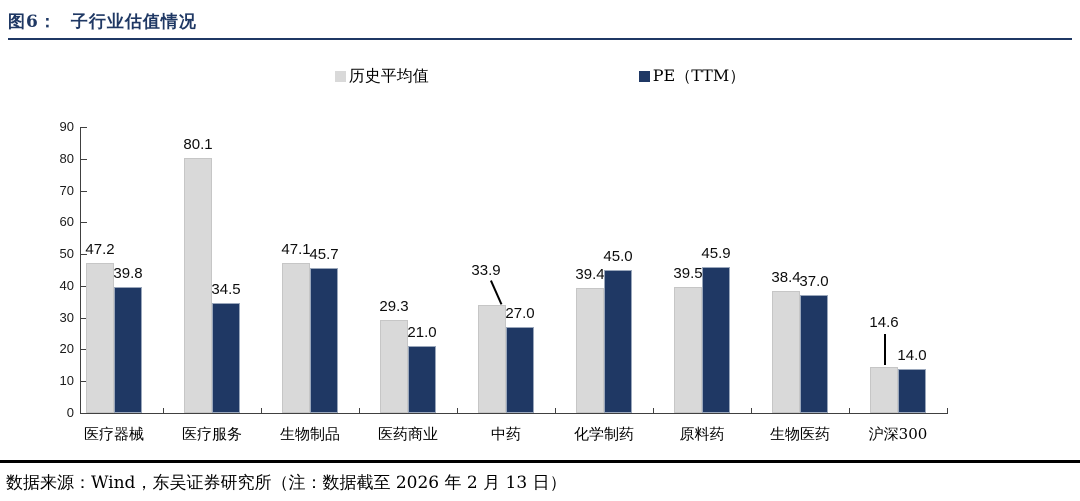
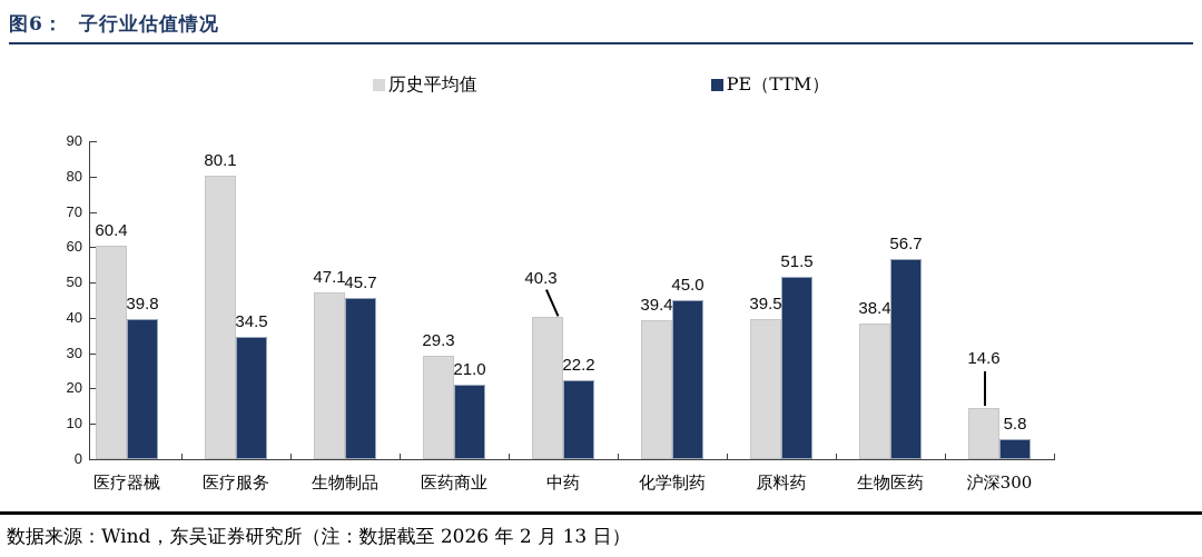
历史平均值/医疗器械: 47.2 -> 60.4
历史平均值/中药: 33.9 -> 40.3
PE（TTM）/中药: 27.0 -> 22.2
PE（TTM）/原料药: 45.9 -> 51.5
PE（TTM）/生物医药: 37.0 -> 56.7
PE（TTM）/沪深300: 14.0 -> 5.8
